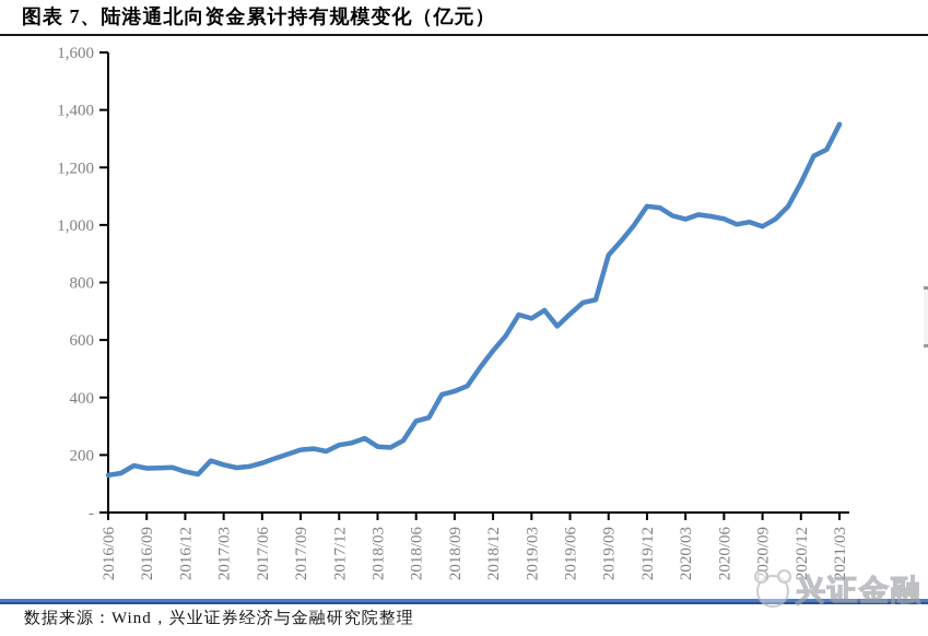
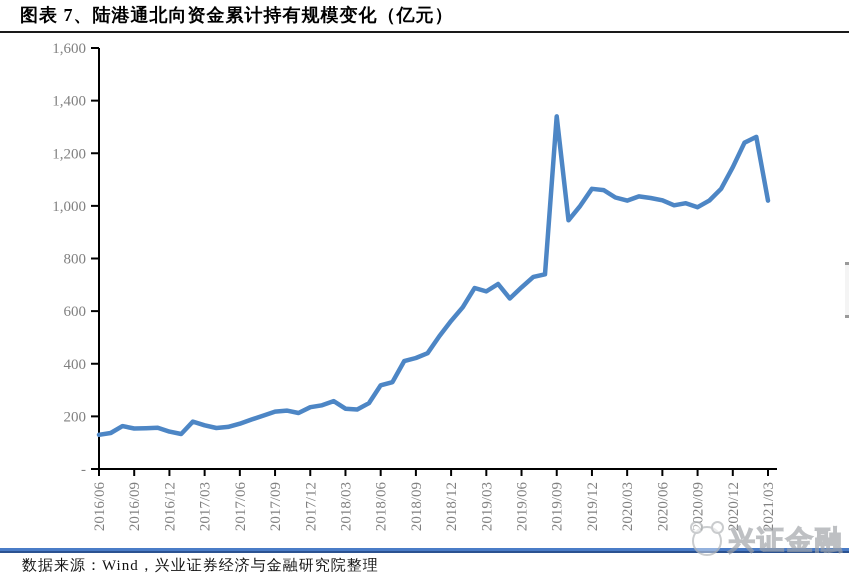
2019/09: 900 -> 1340
2021/03: 1350 -> 1020
